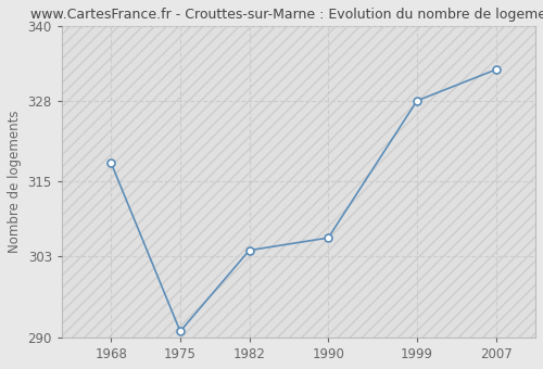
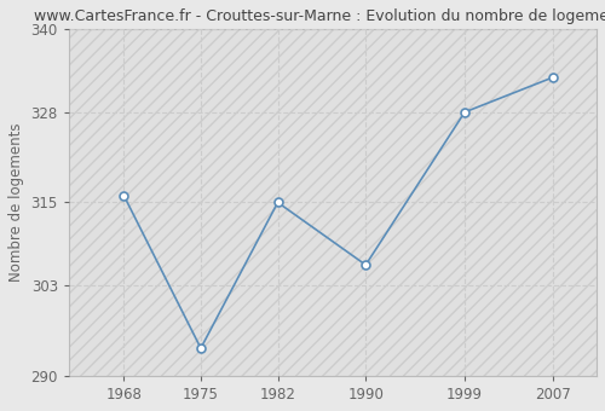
1968: 318 -> 316
1975: 291 -> 294
1982: 304 -> 315
